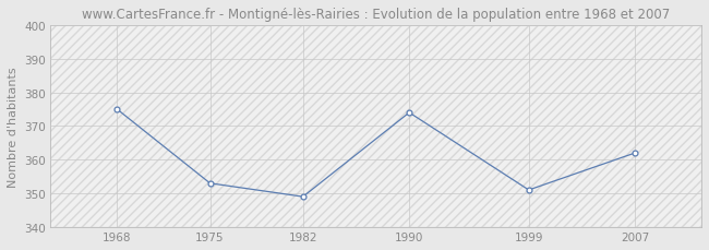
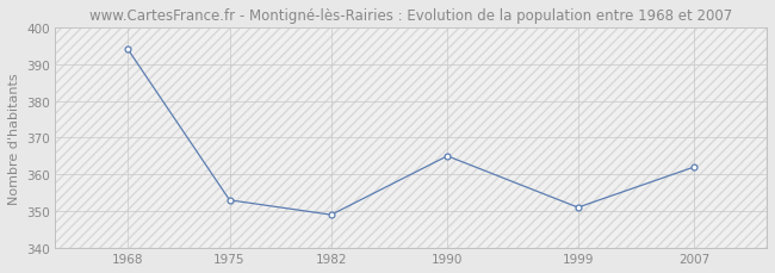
1968: 375 -> 394
1990: 374 -> 365
